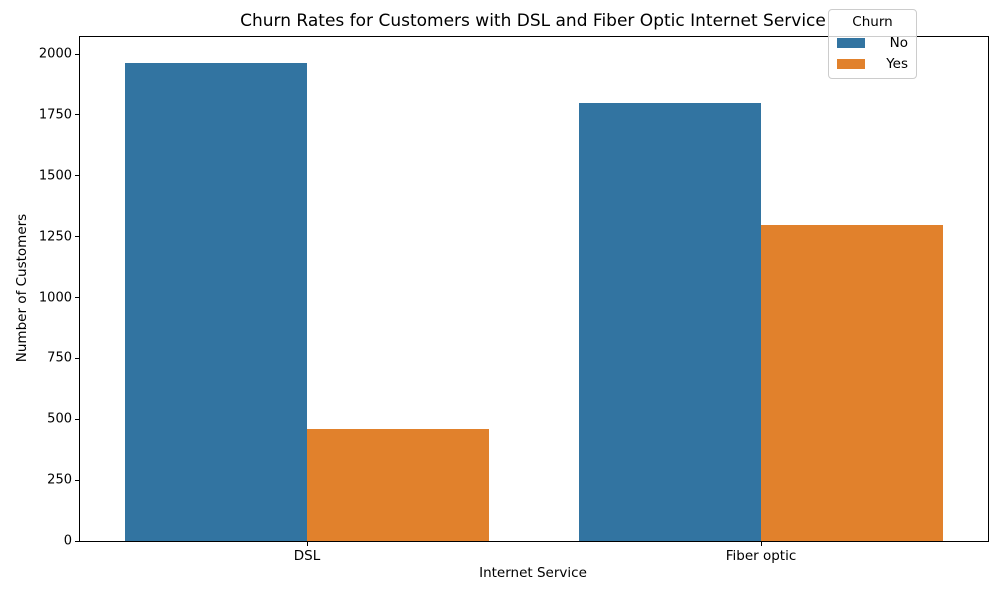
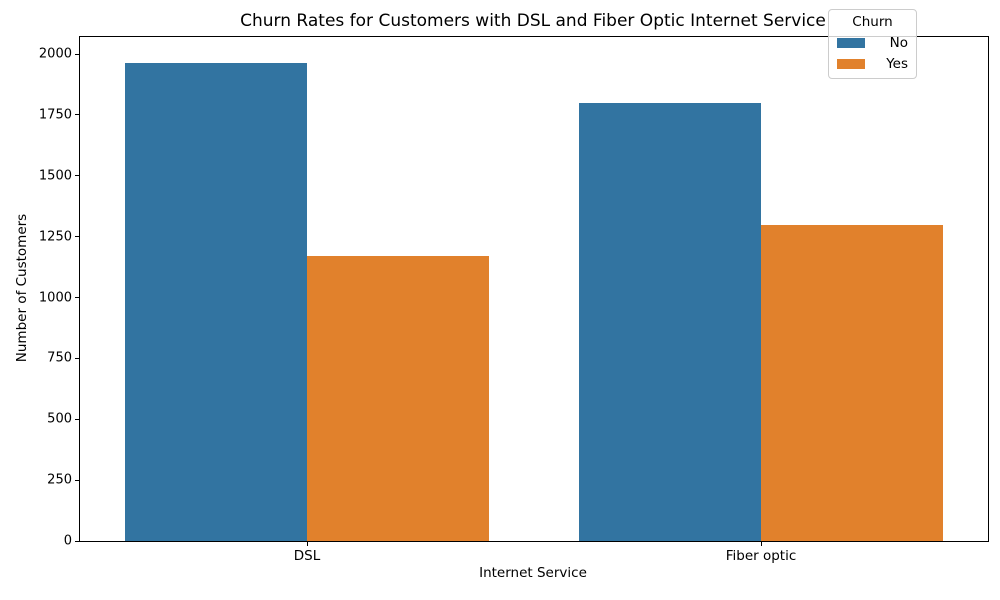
Yes/DSL: 460 -> 1170
